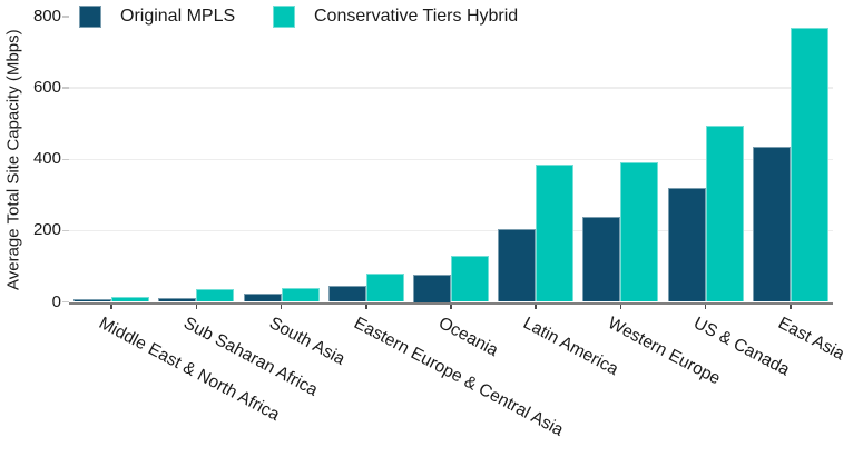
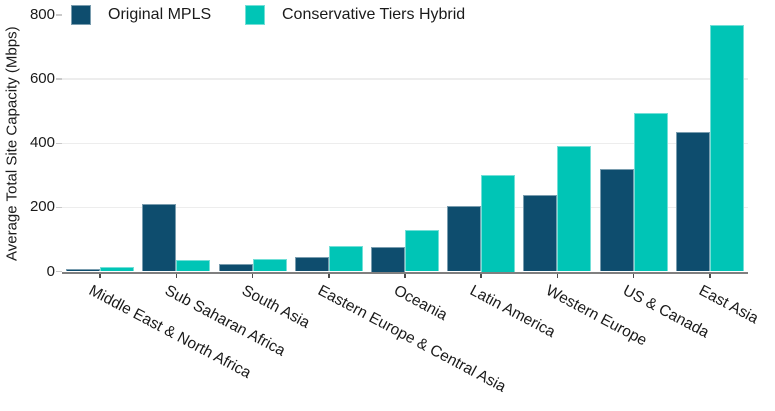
Original MPLS/Sub Saharan Africa: 10 -> 210
Conservative Tiers Hybrid/Latin America: 380 -> 300
